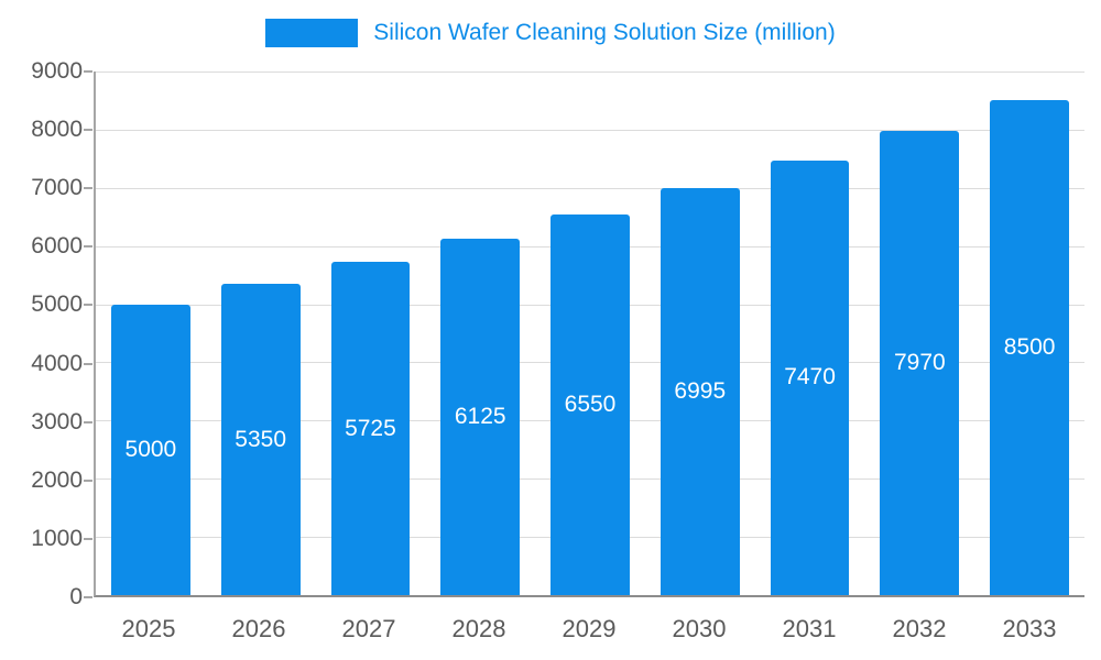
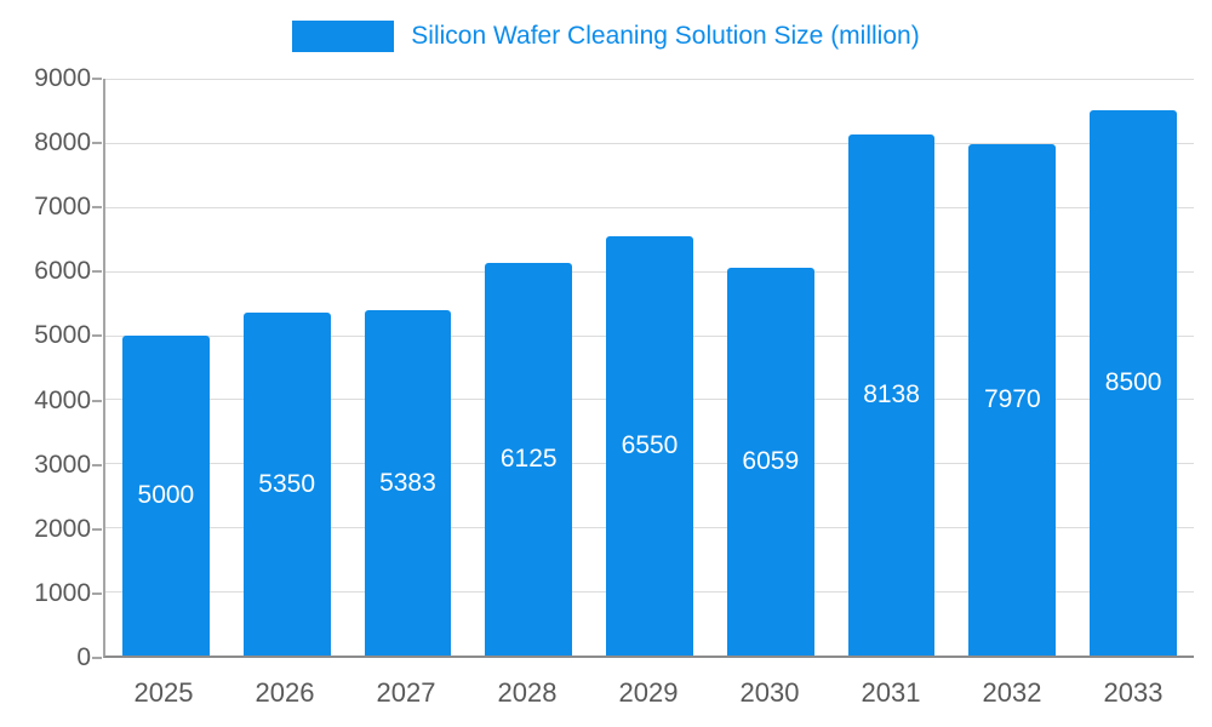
2027: 5725 -> 5383
2030: 6995 -> 6059
2031: 7470 -> 8138
